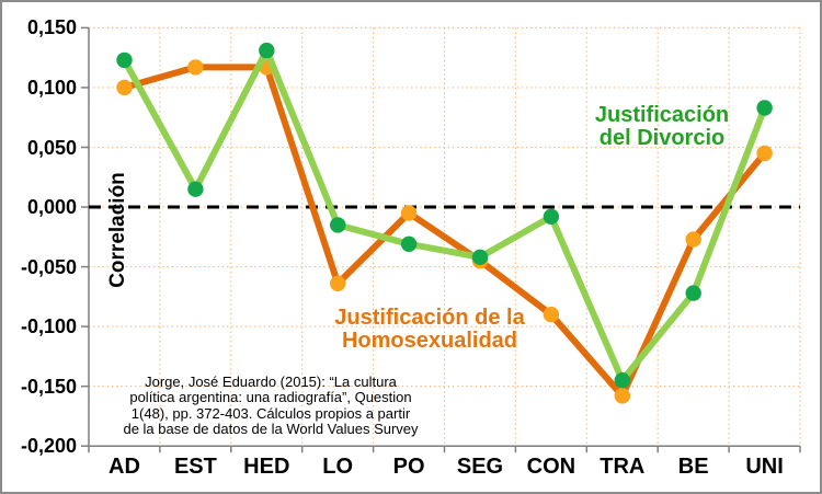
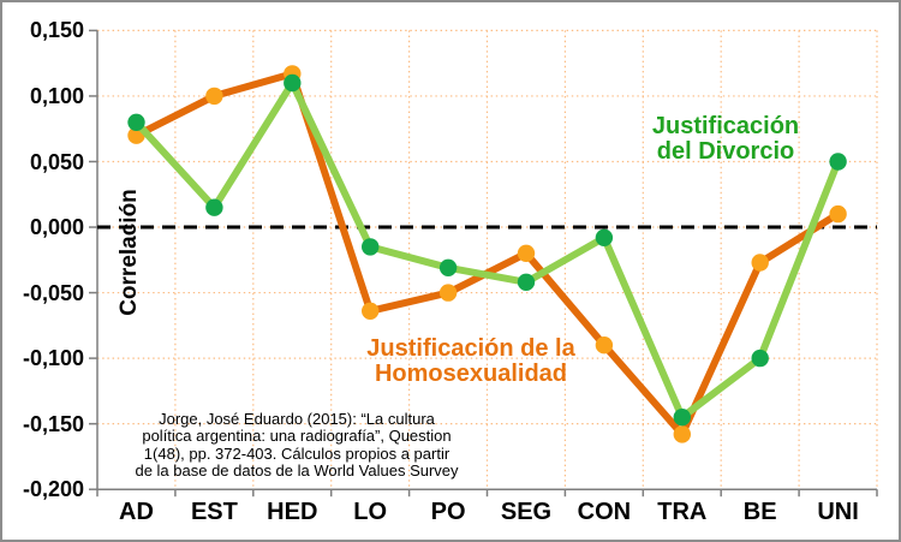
Justificación de la Homosexualidad/AD: 0,10 -> 0,07
Justificación del Divorcio/AD: 0,12 -> 0,08
Justificación de la Homosexualidad/EST: 0,12 -> 0,10
Justificación del Divorcio/HED: 0,13 -> 0,11
Justificación de la Homosexualidad/PO: -0,01 -> -0,05
Justificación de la Homosexualidad/SEG: -0,04 -> -0,02
Justificación del Divorcio/BE: -0,07 -> -0,10
Justificación de la Homosexualidad/UNI: 0,04 -> 0,01
Justificación del Divorcio/UNI: 0,08 -> 0,05
